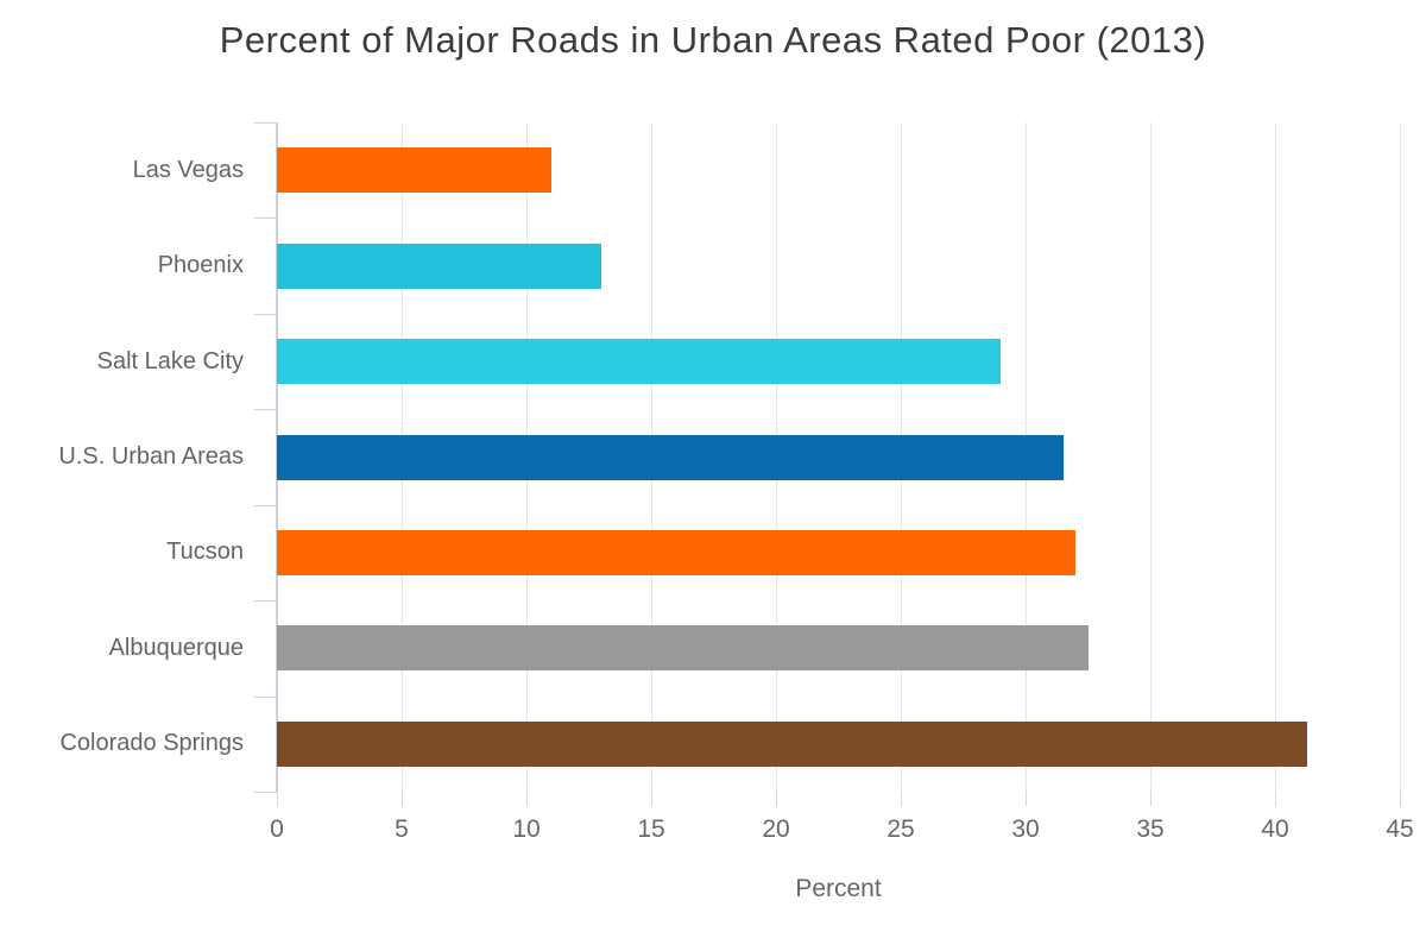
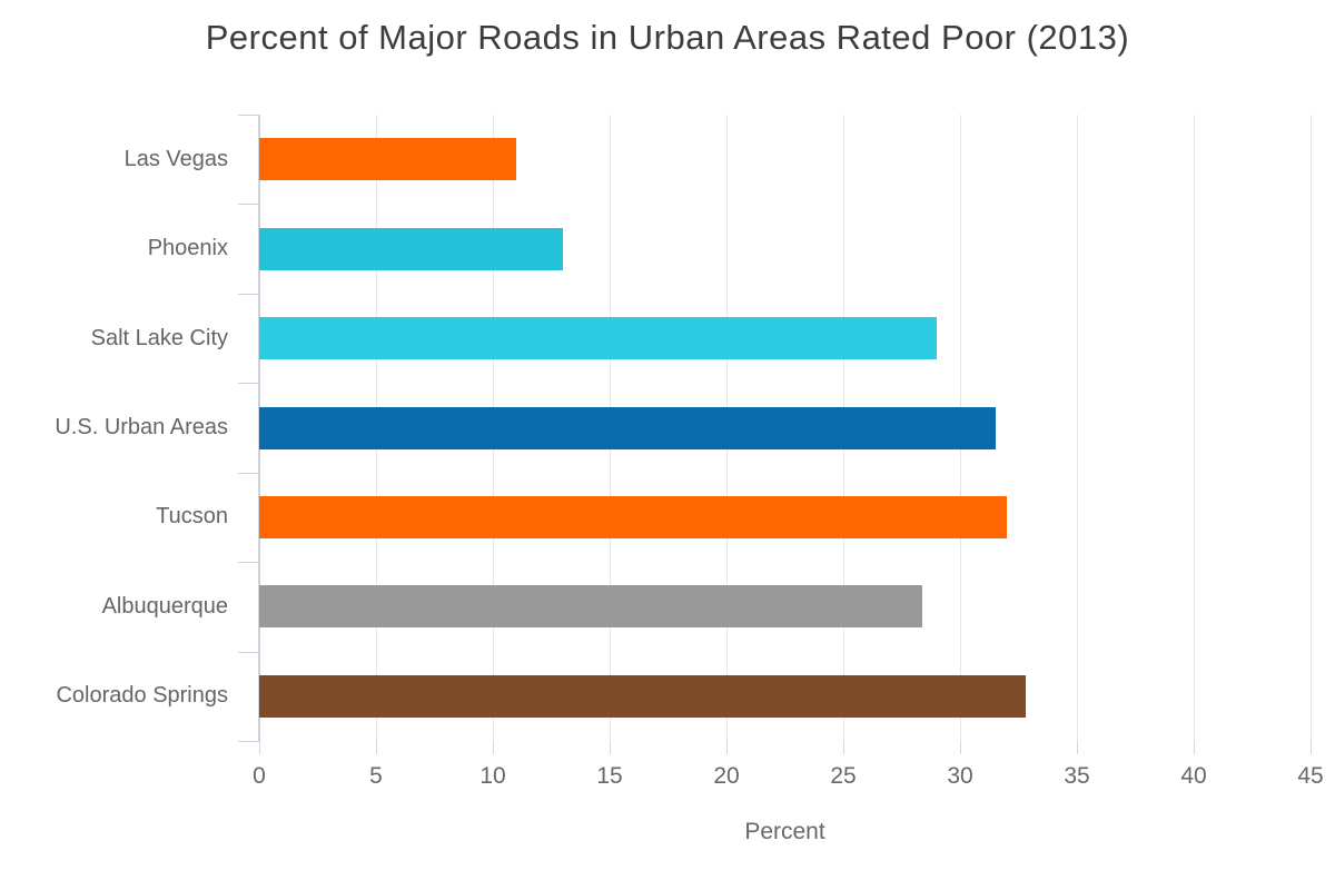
Albuquerque: 32.5 -> 28.4
Colorado Springs: 41.3 -> 32.8
